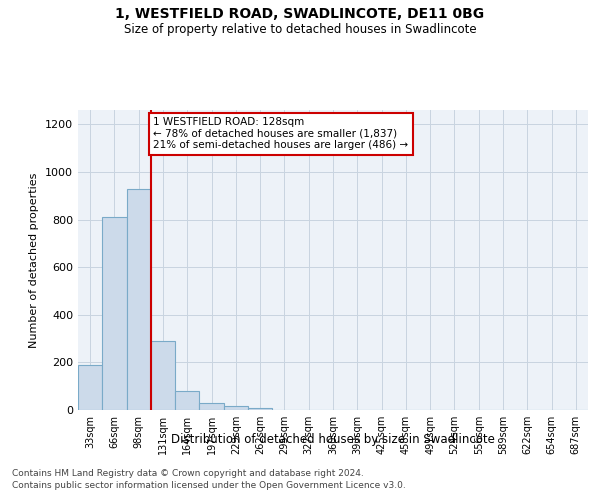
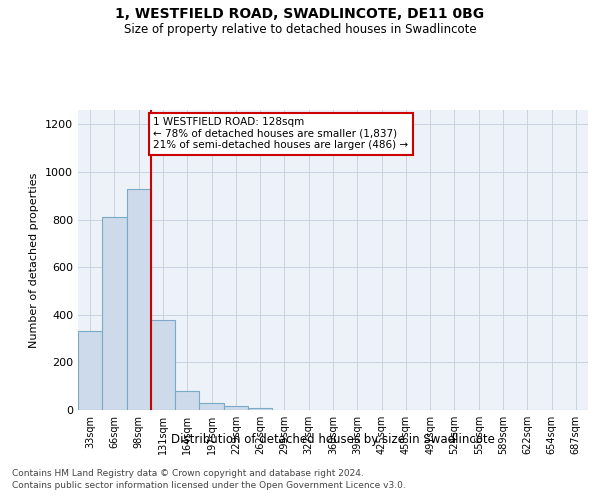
33sqm: 190 -> 330
131sqm: 290 -> 380
